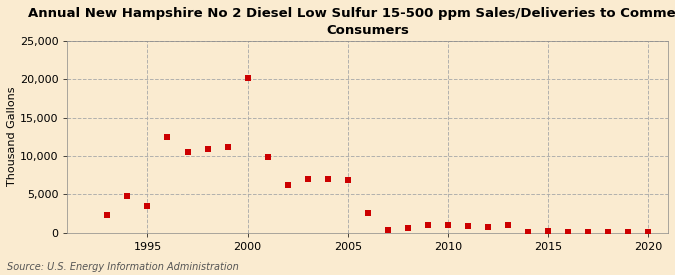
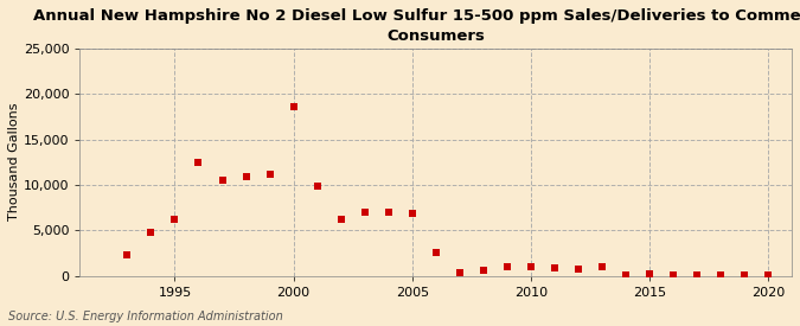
1995: 3,400 -> 6,200
2000: 20,200 -> 18,600
